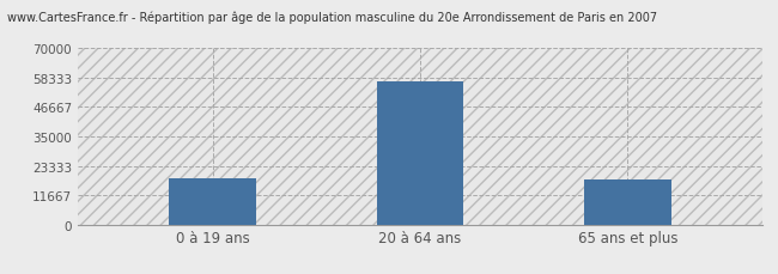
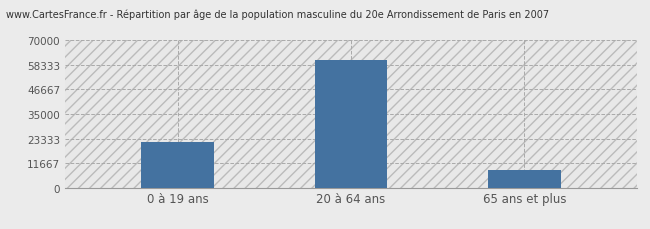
0 à 19 ans: 18500 -> 21500
20 à 64 ans: 57000 -> 60500
65 ans et plus: 18000 -> 8500
